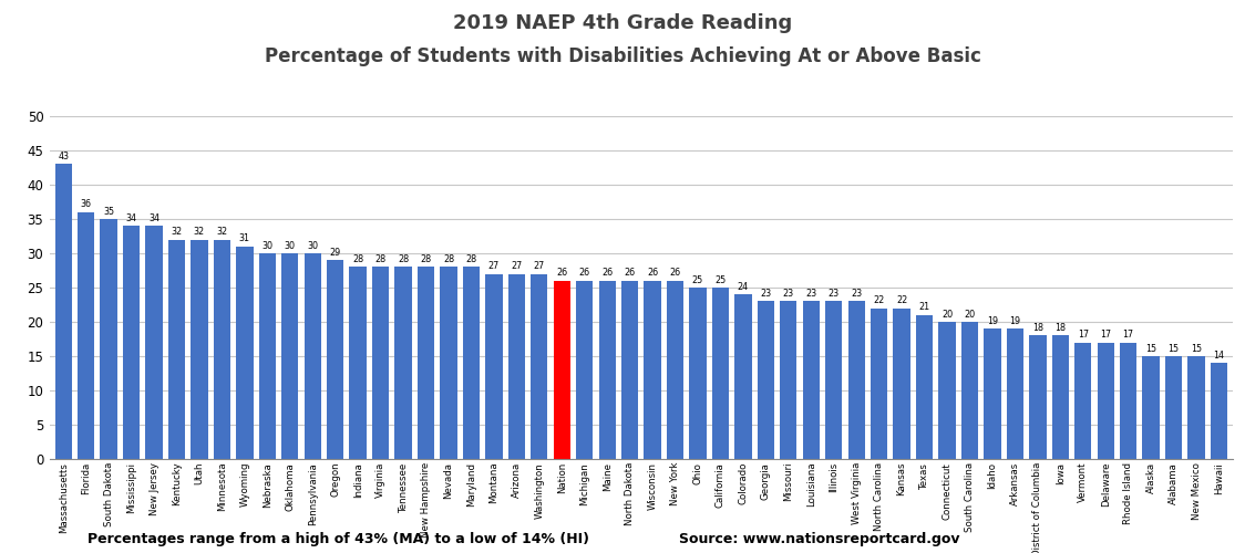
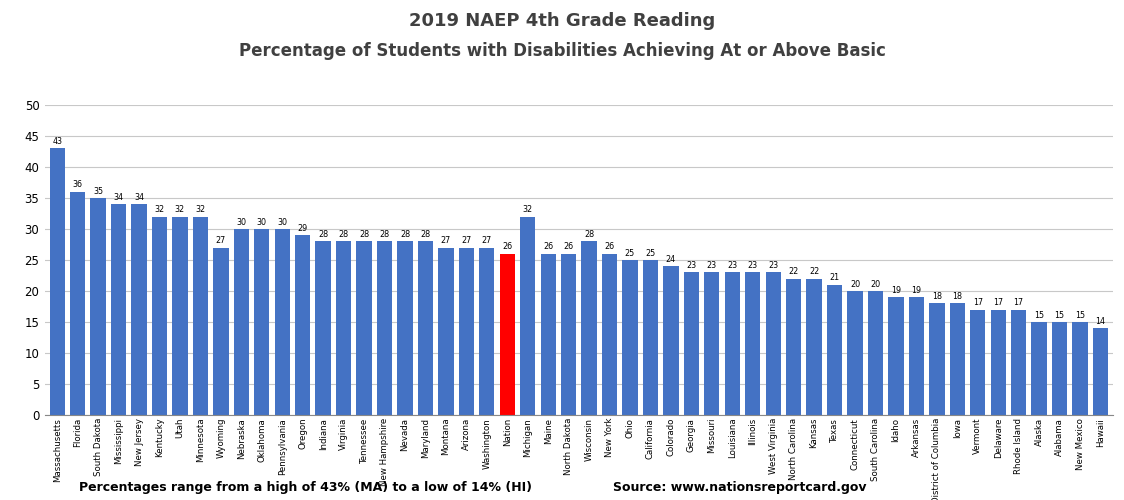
Wyoming: 31 -> 27
Michigan: 26 -> 32
Wisconsin: 26 -> 28
